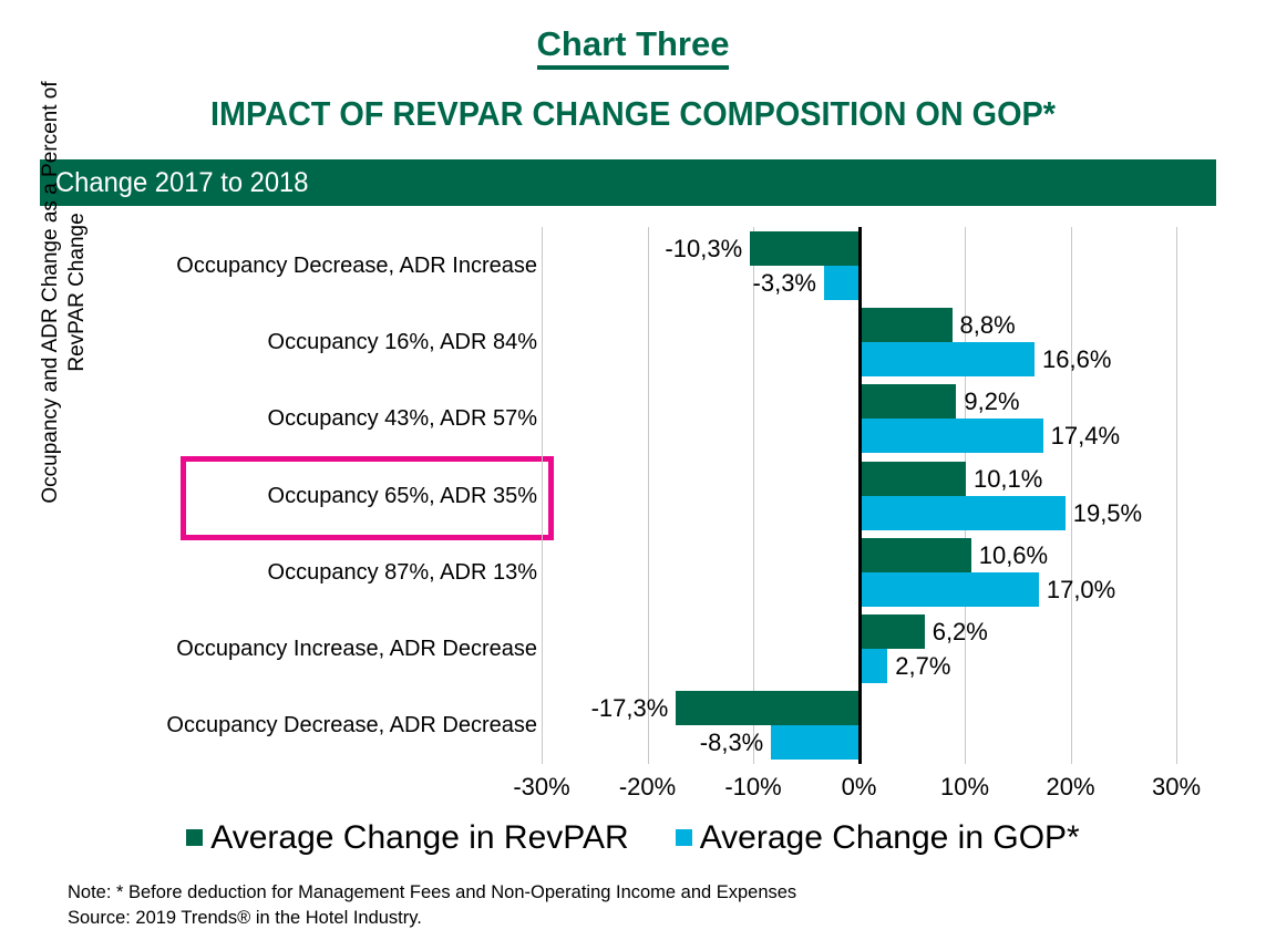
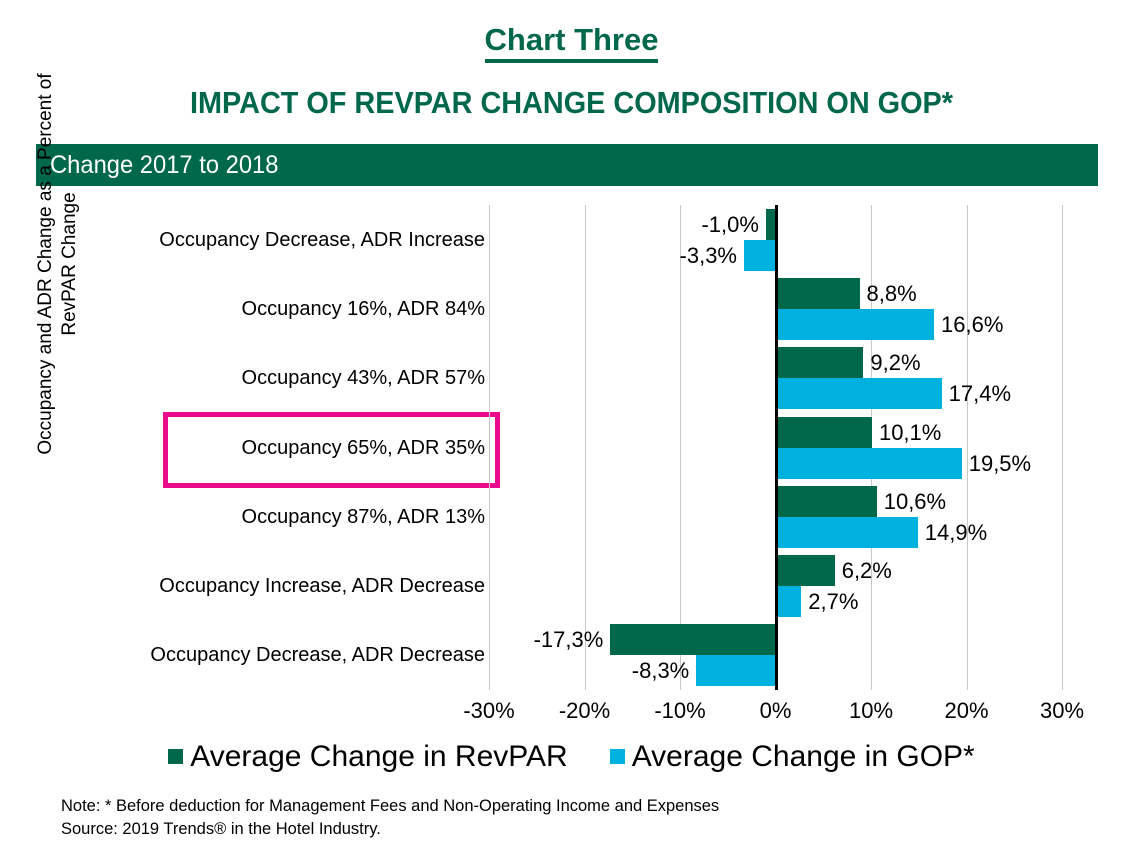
Average Change in RevPAR/Occupancy Decrease, ADR Increase: -10,3% -> -1,0%
Average Change in GOP*/Occupancy 87%, ADR 13%: 17,0% -> 14,9%
